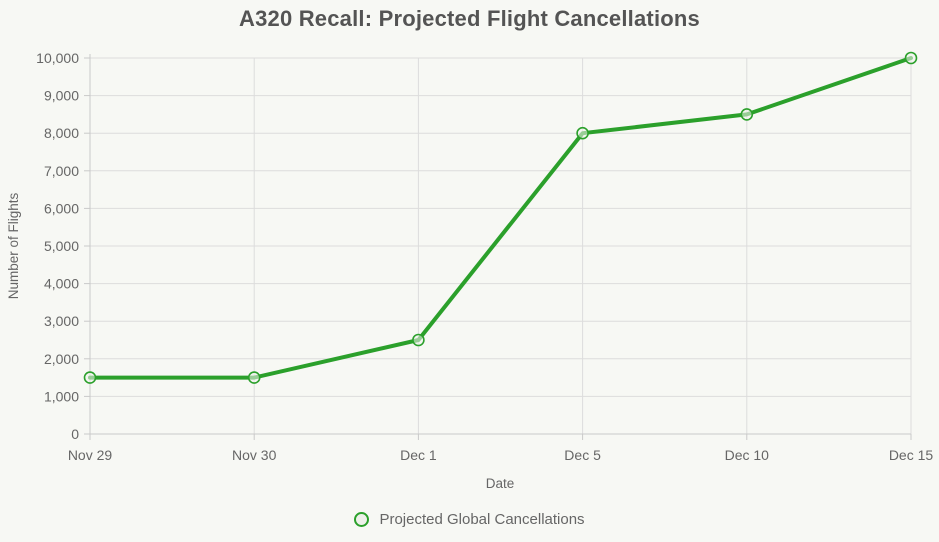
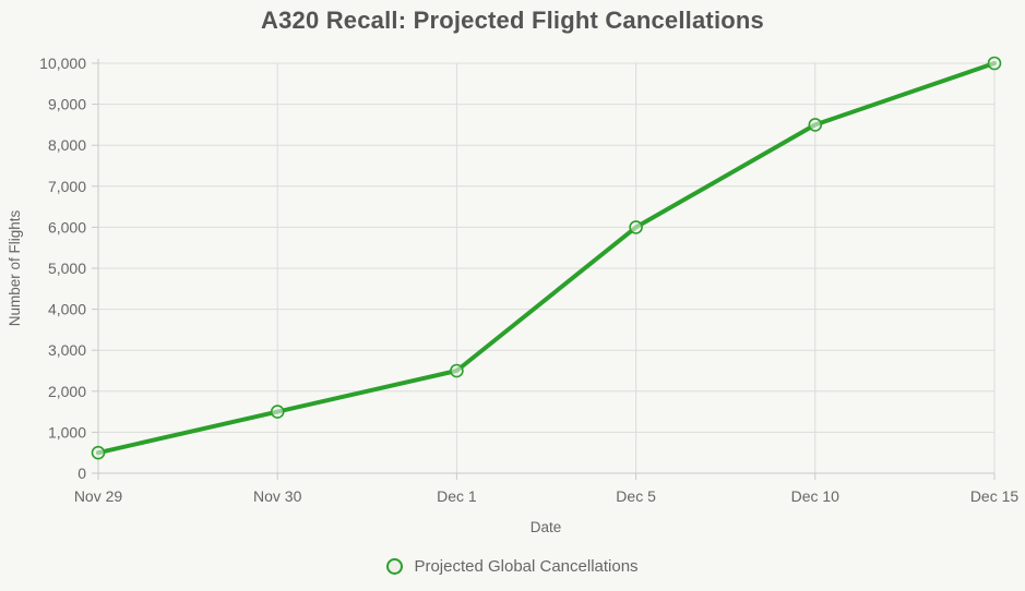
Nov 29: 1500 -> 500
Dec 5: 8000 -> 6000
